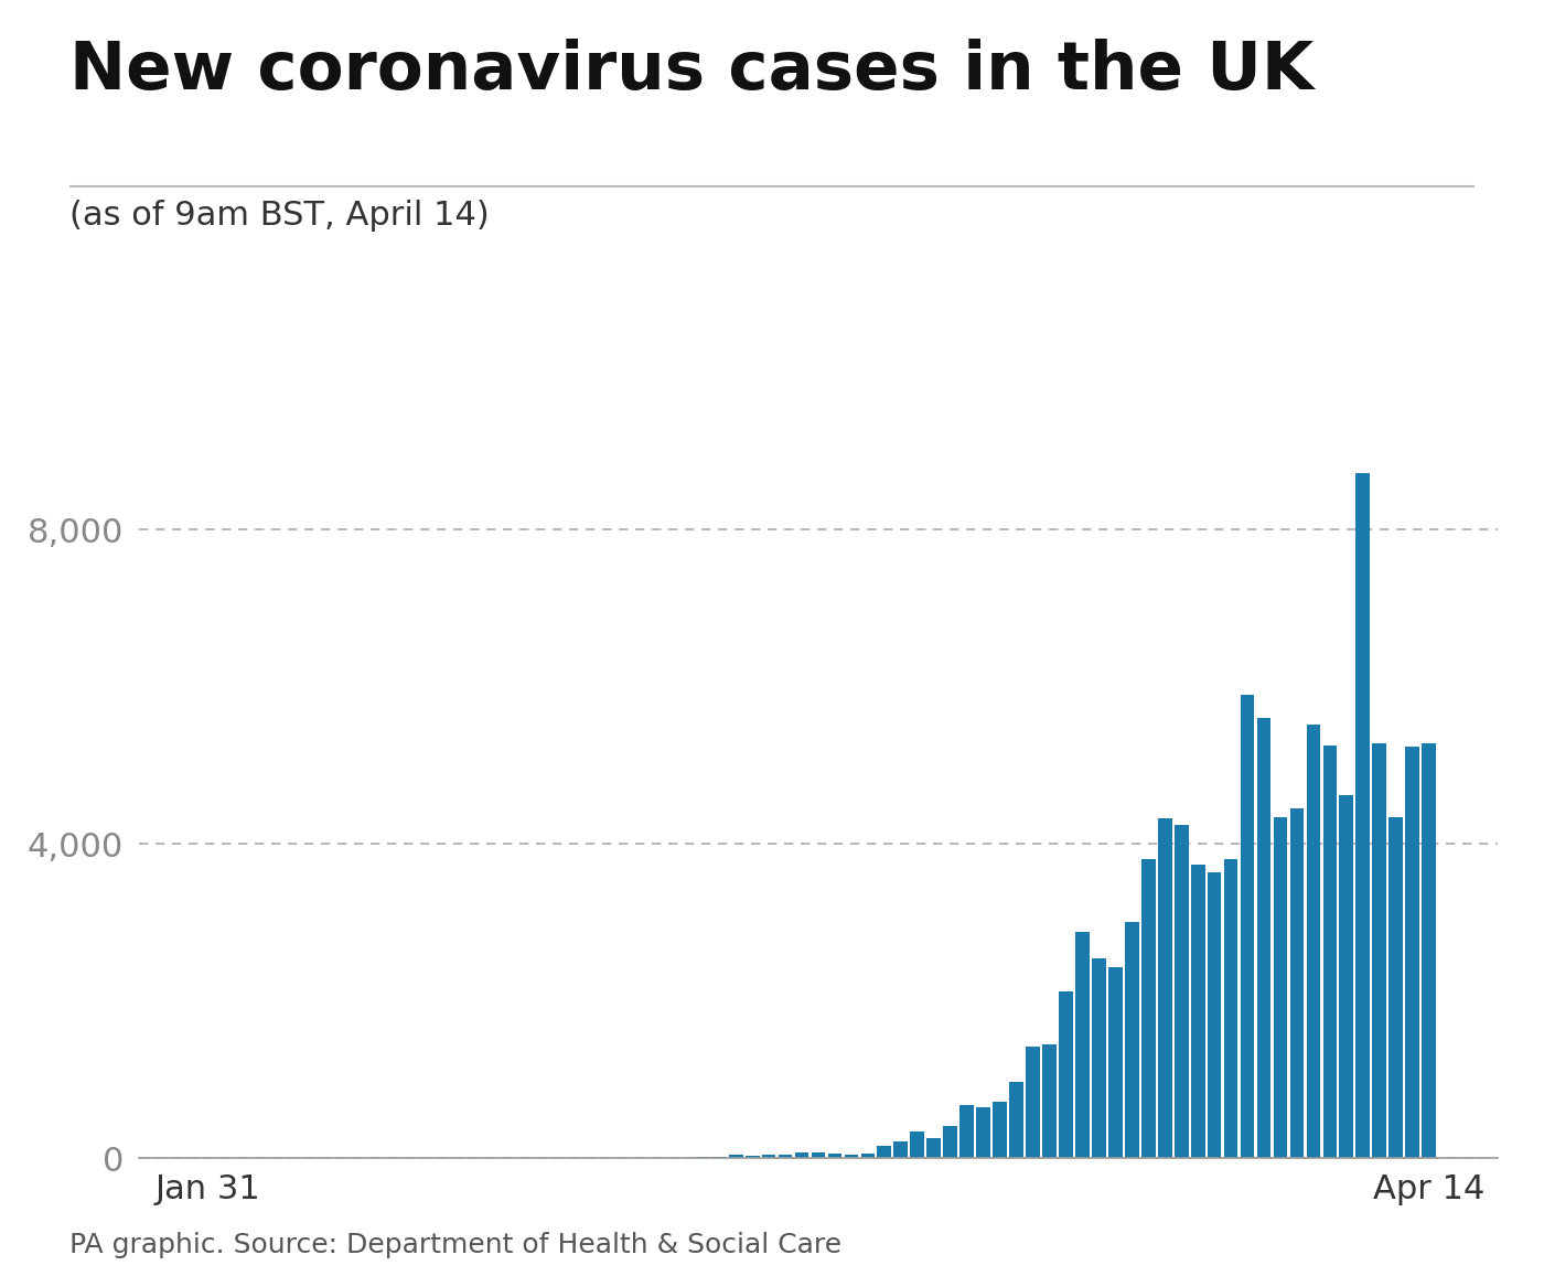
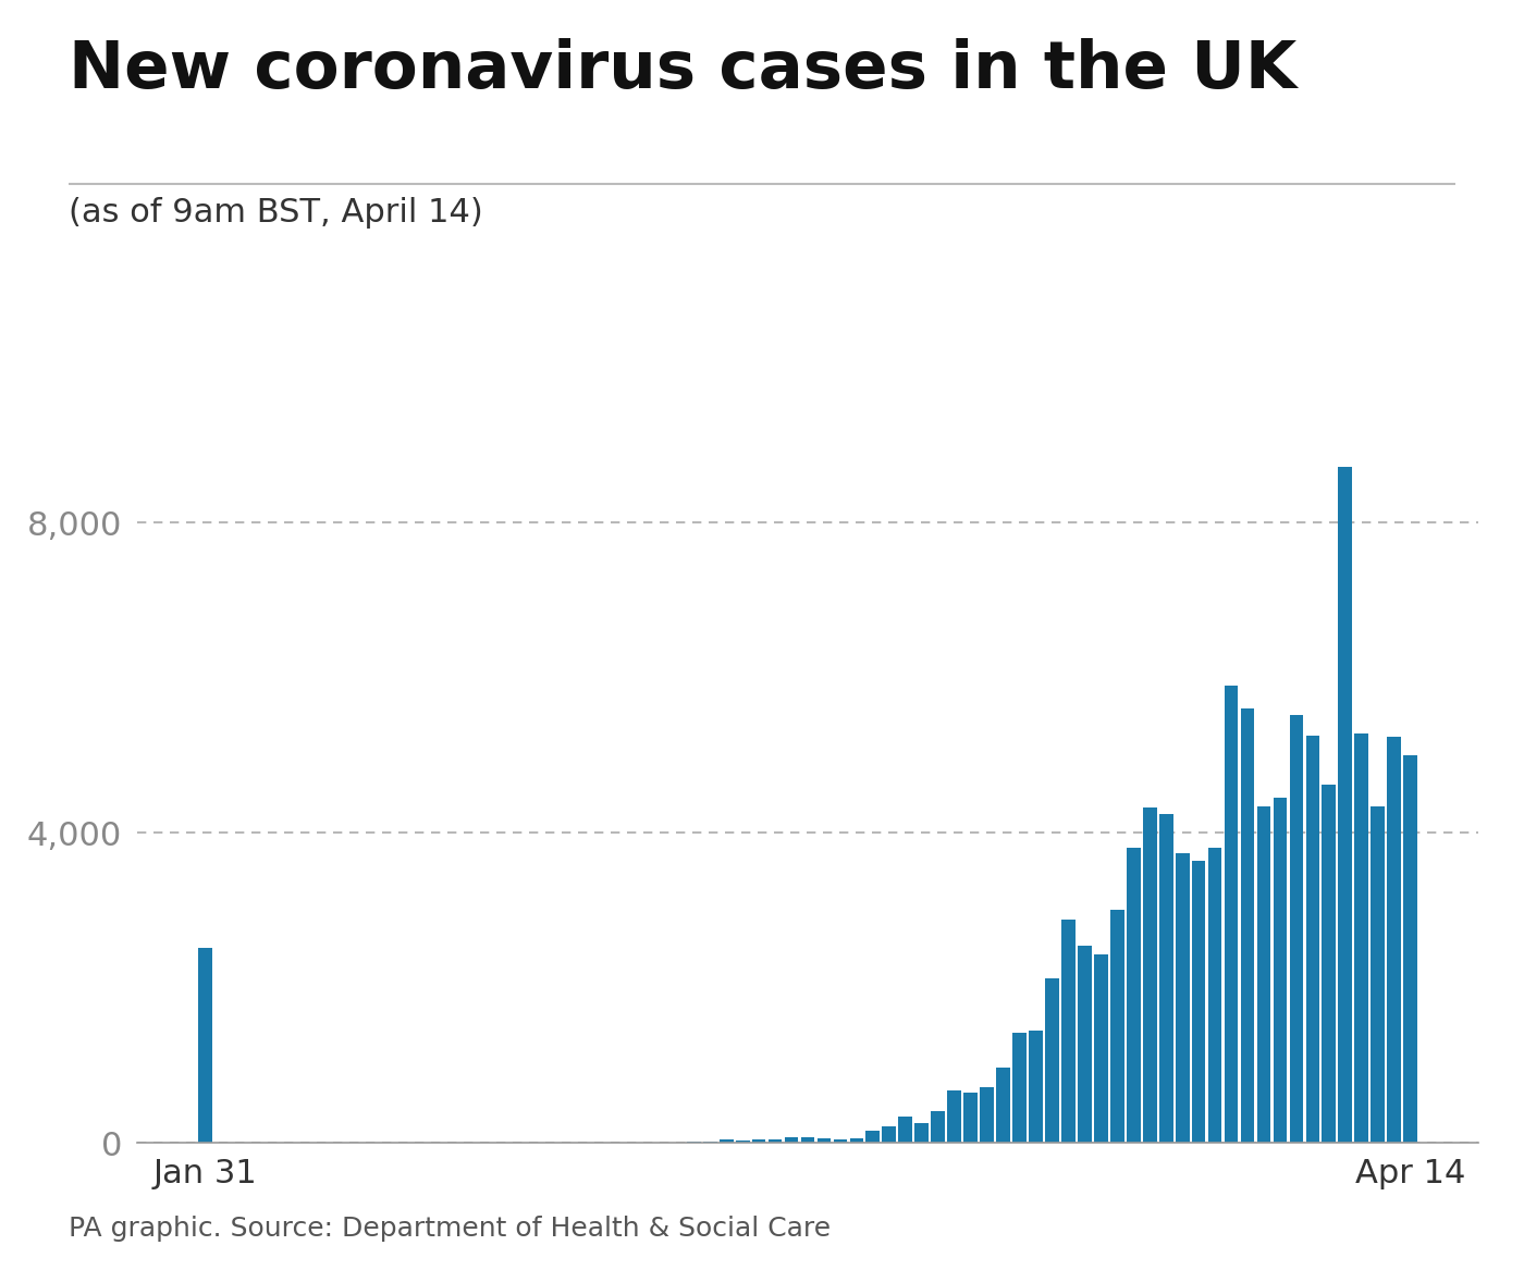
Jan 31: 0 -> 2,520
Apr 14: 5,290 -> 5,000
